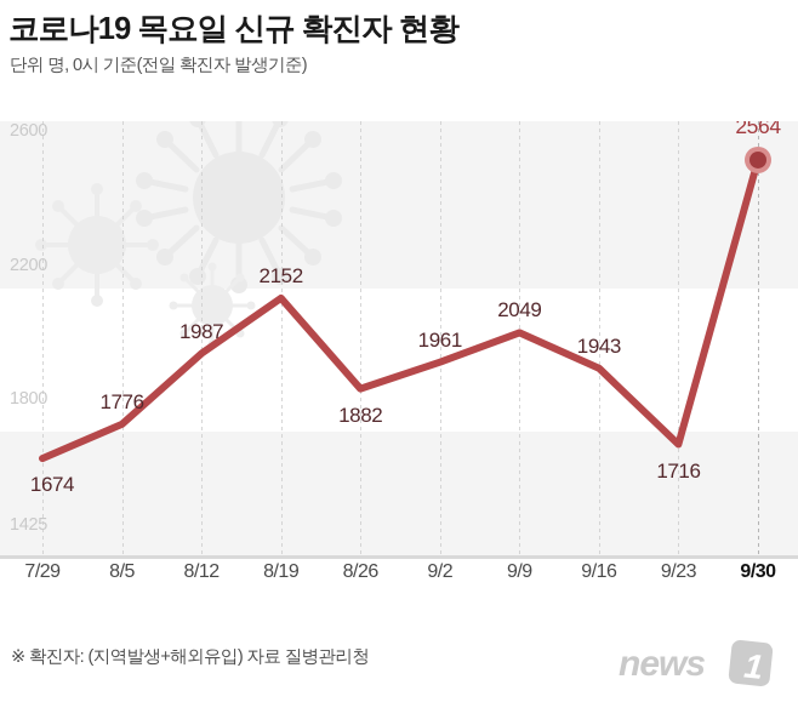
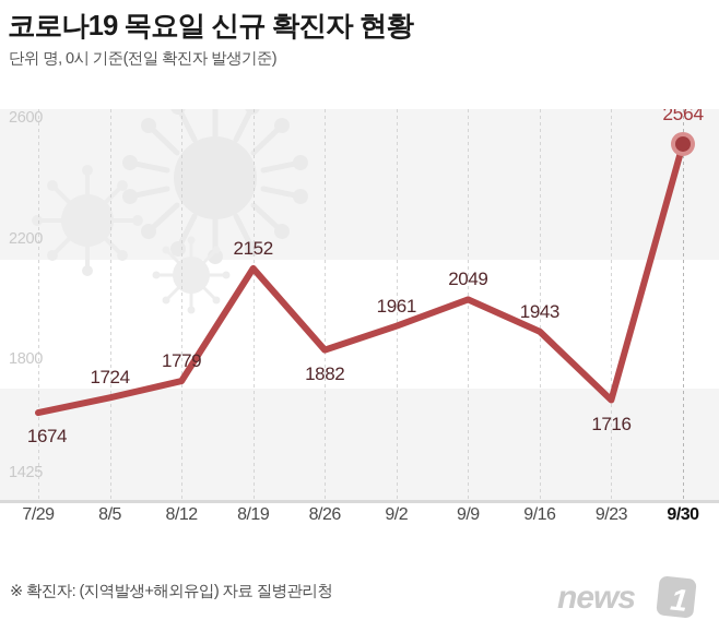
8/5: 1776 -> 1724
8/12: 1987 -> 1779
